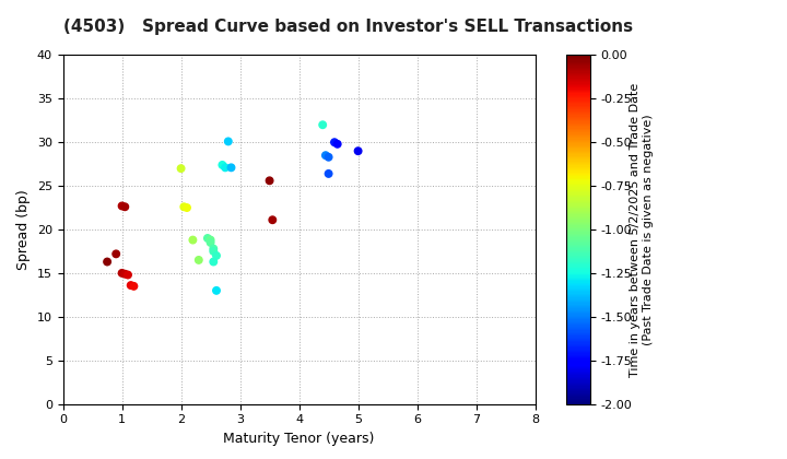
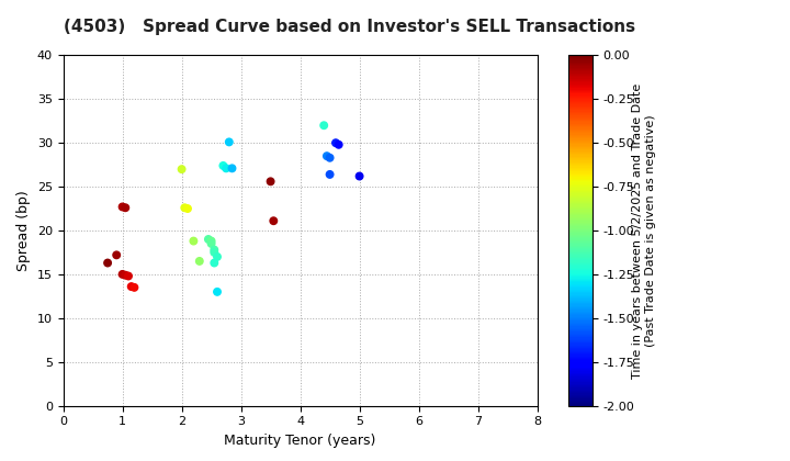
5: 29.0 -> 26.2
